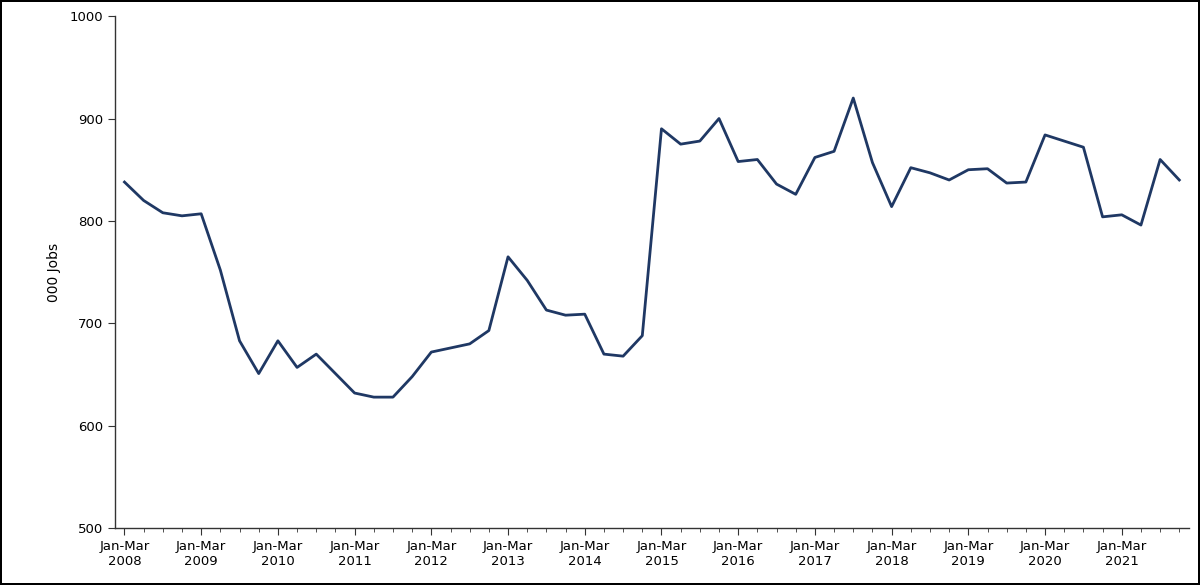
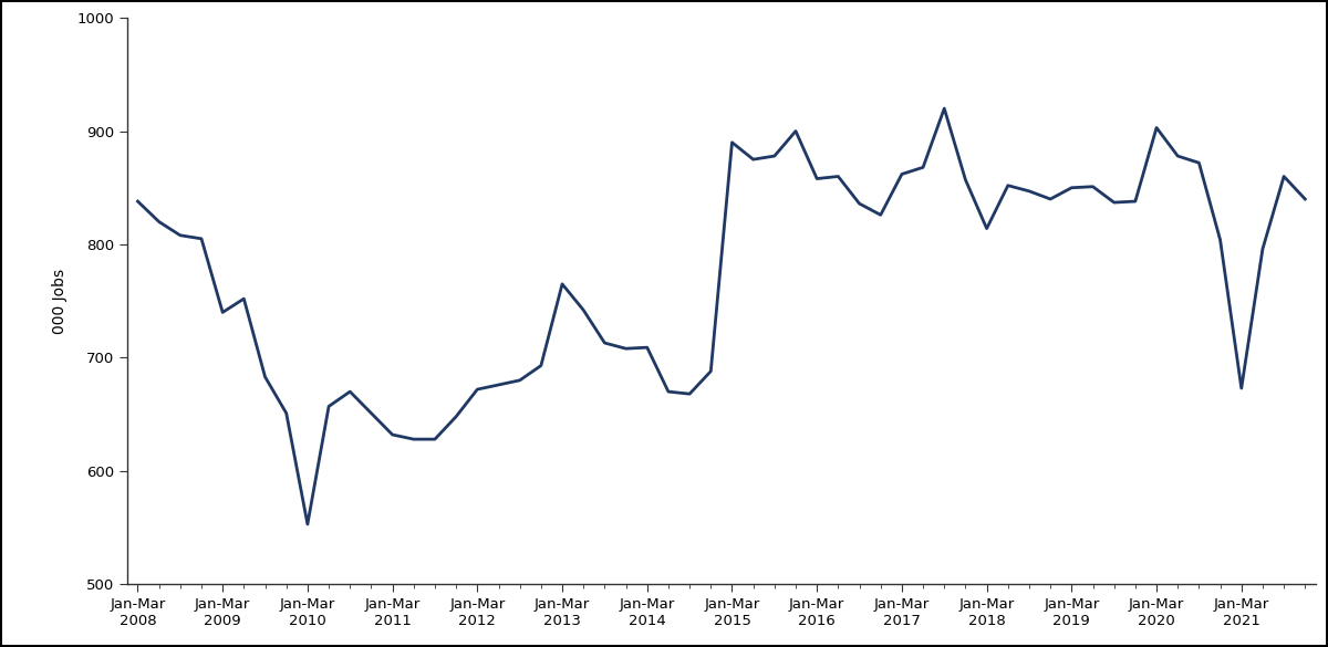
Jan-Mar 2009: 807 -> 740
Jan-Mar 2010: 683 -> 553
Jan-Mar 2020: 884 -> 903
Jan-Mar 2021: 806 -> 673
